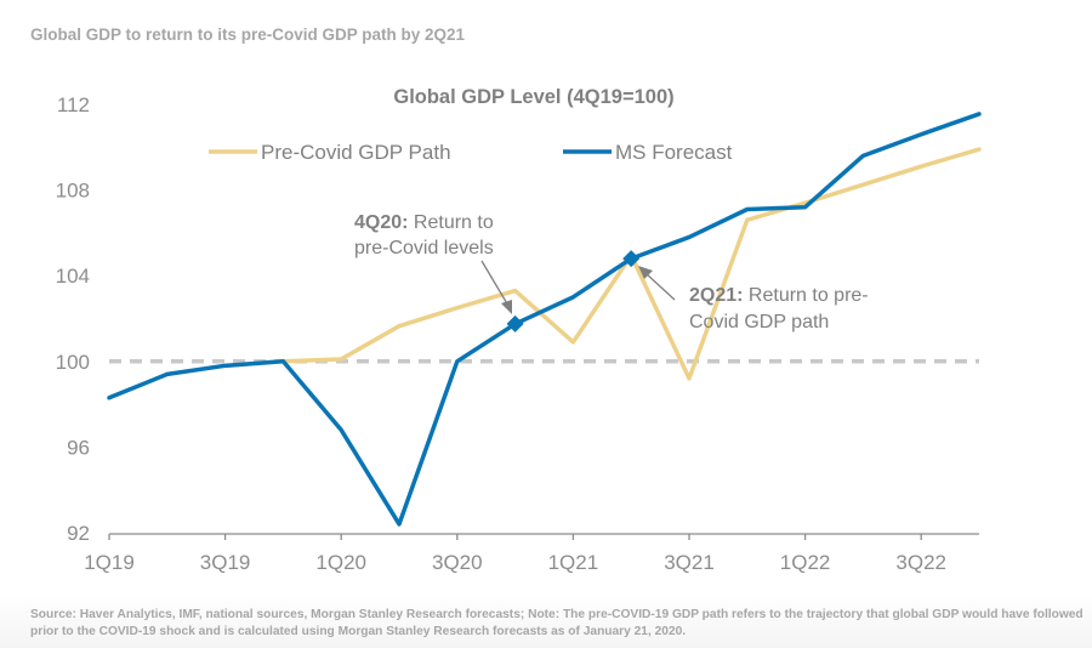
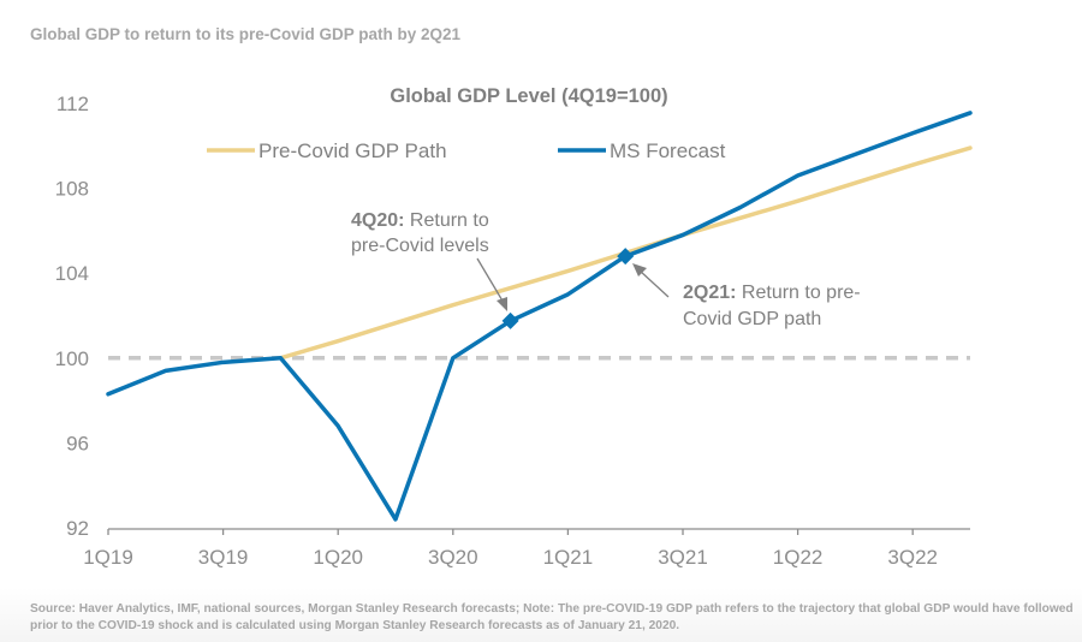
Pre-Covid GDP Path/1Q20: 100.1 -> 100.8
Pre-Covid GDP Path/1Q21: 100.9 -> 104.1
Pre-Covid GDP Path/3Q21: 99.2 -> 105.8
MS Forecast/1Q22: 107.2 -> 108.6
